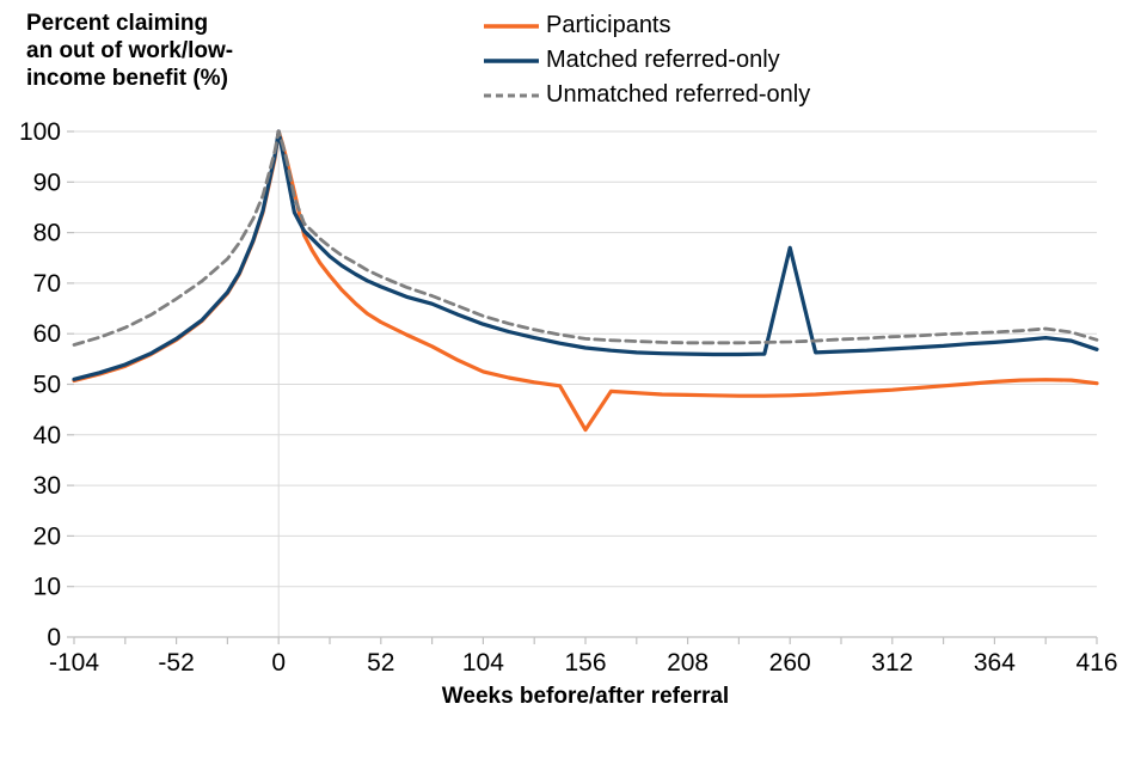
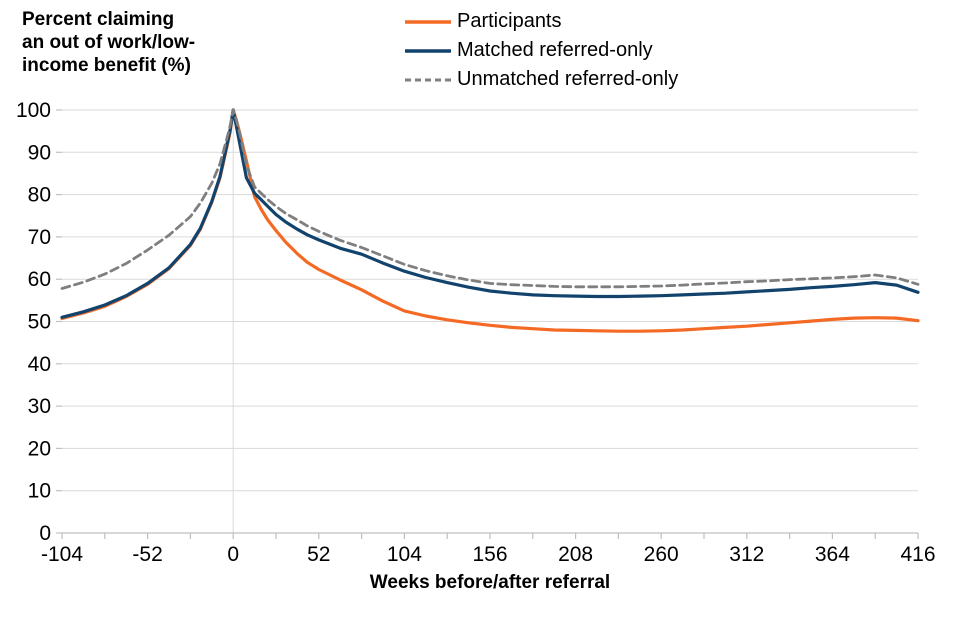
Participants/156: 41 -> 49
Matched referred-only/260: 77 -> 56
